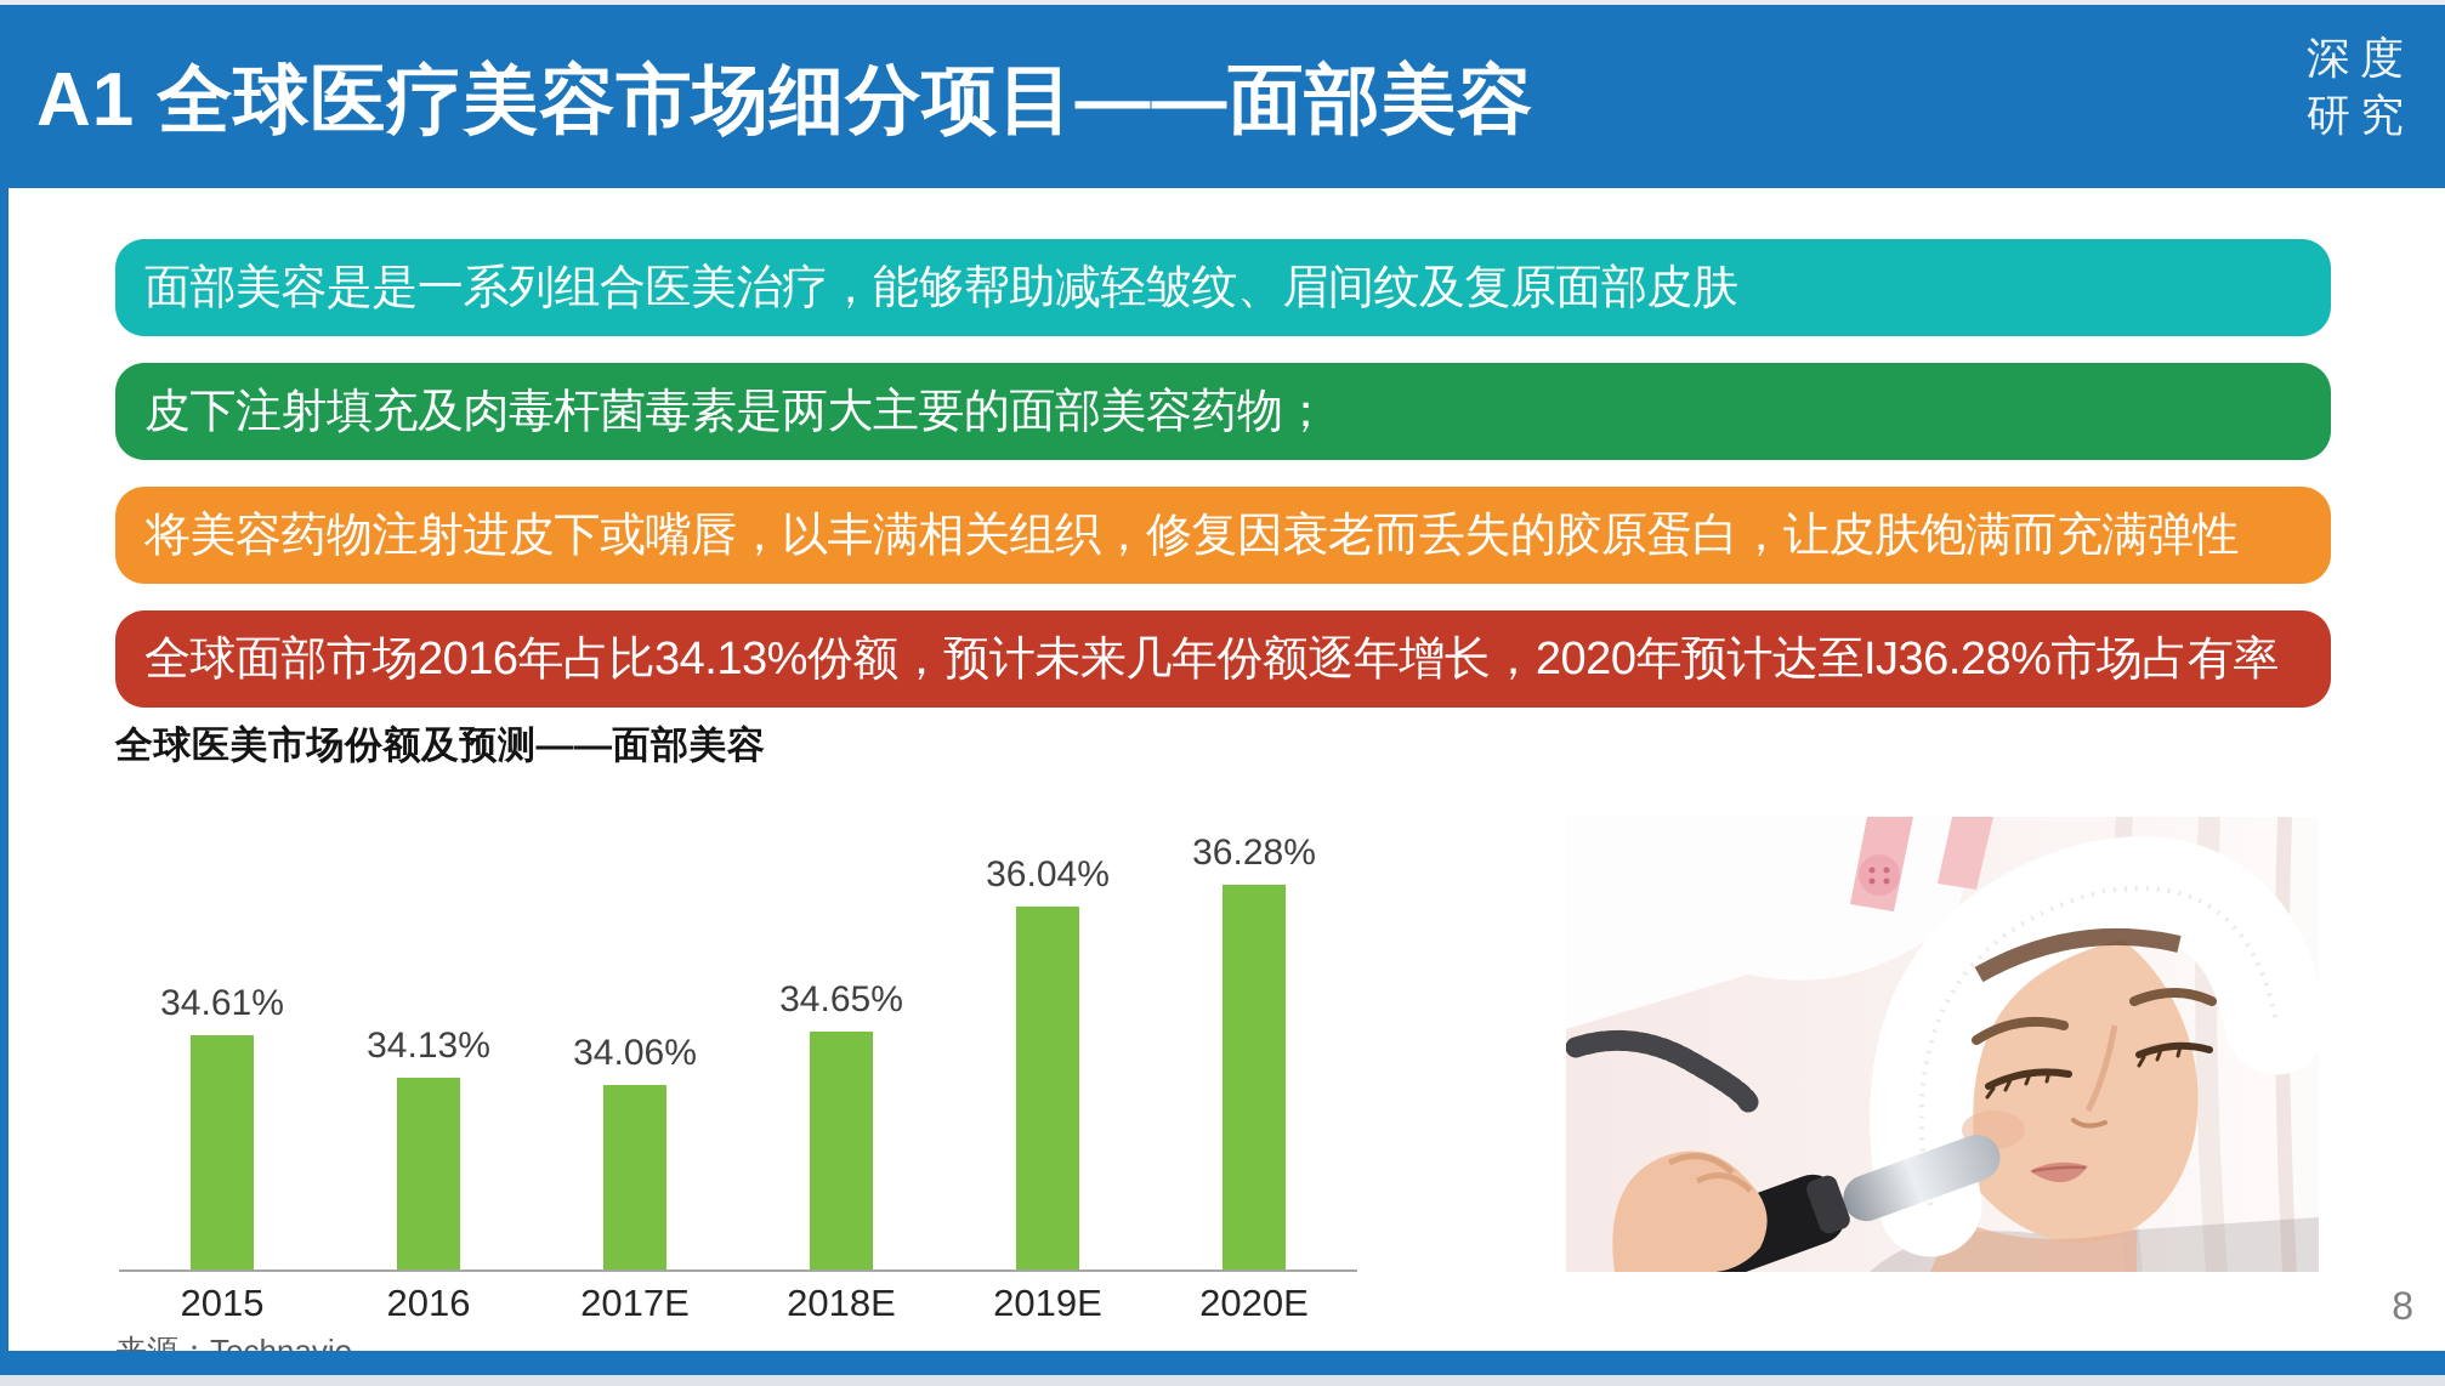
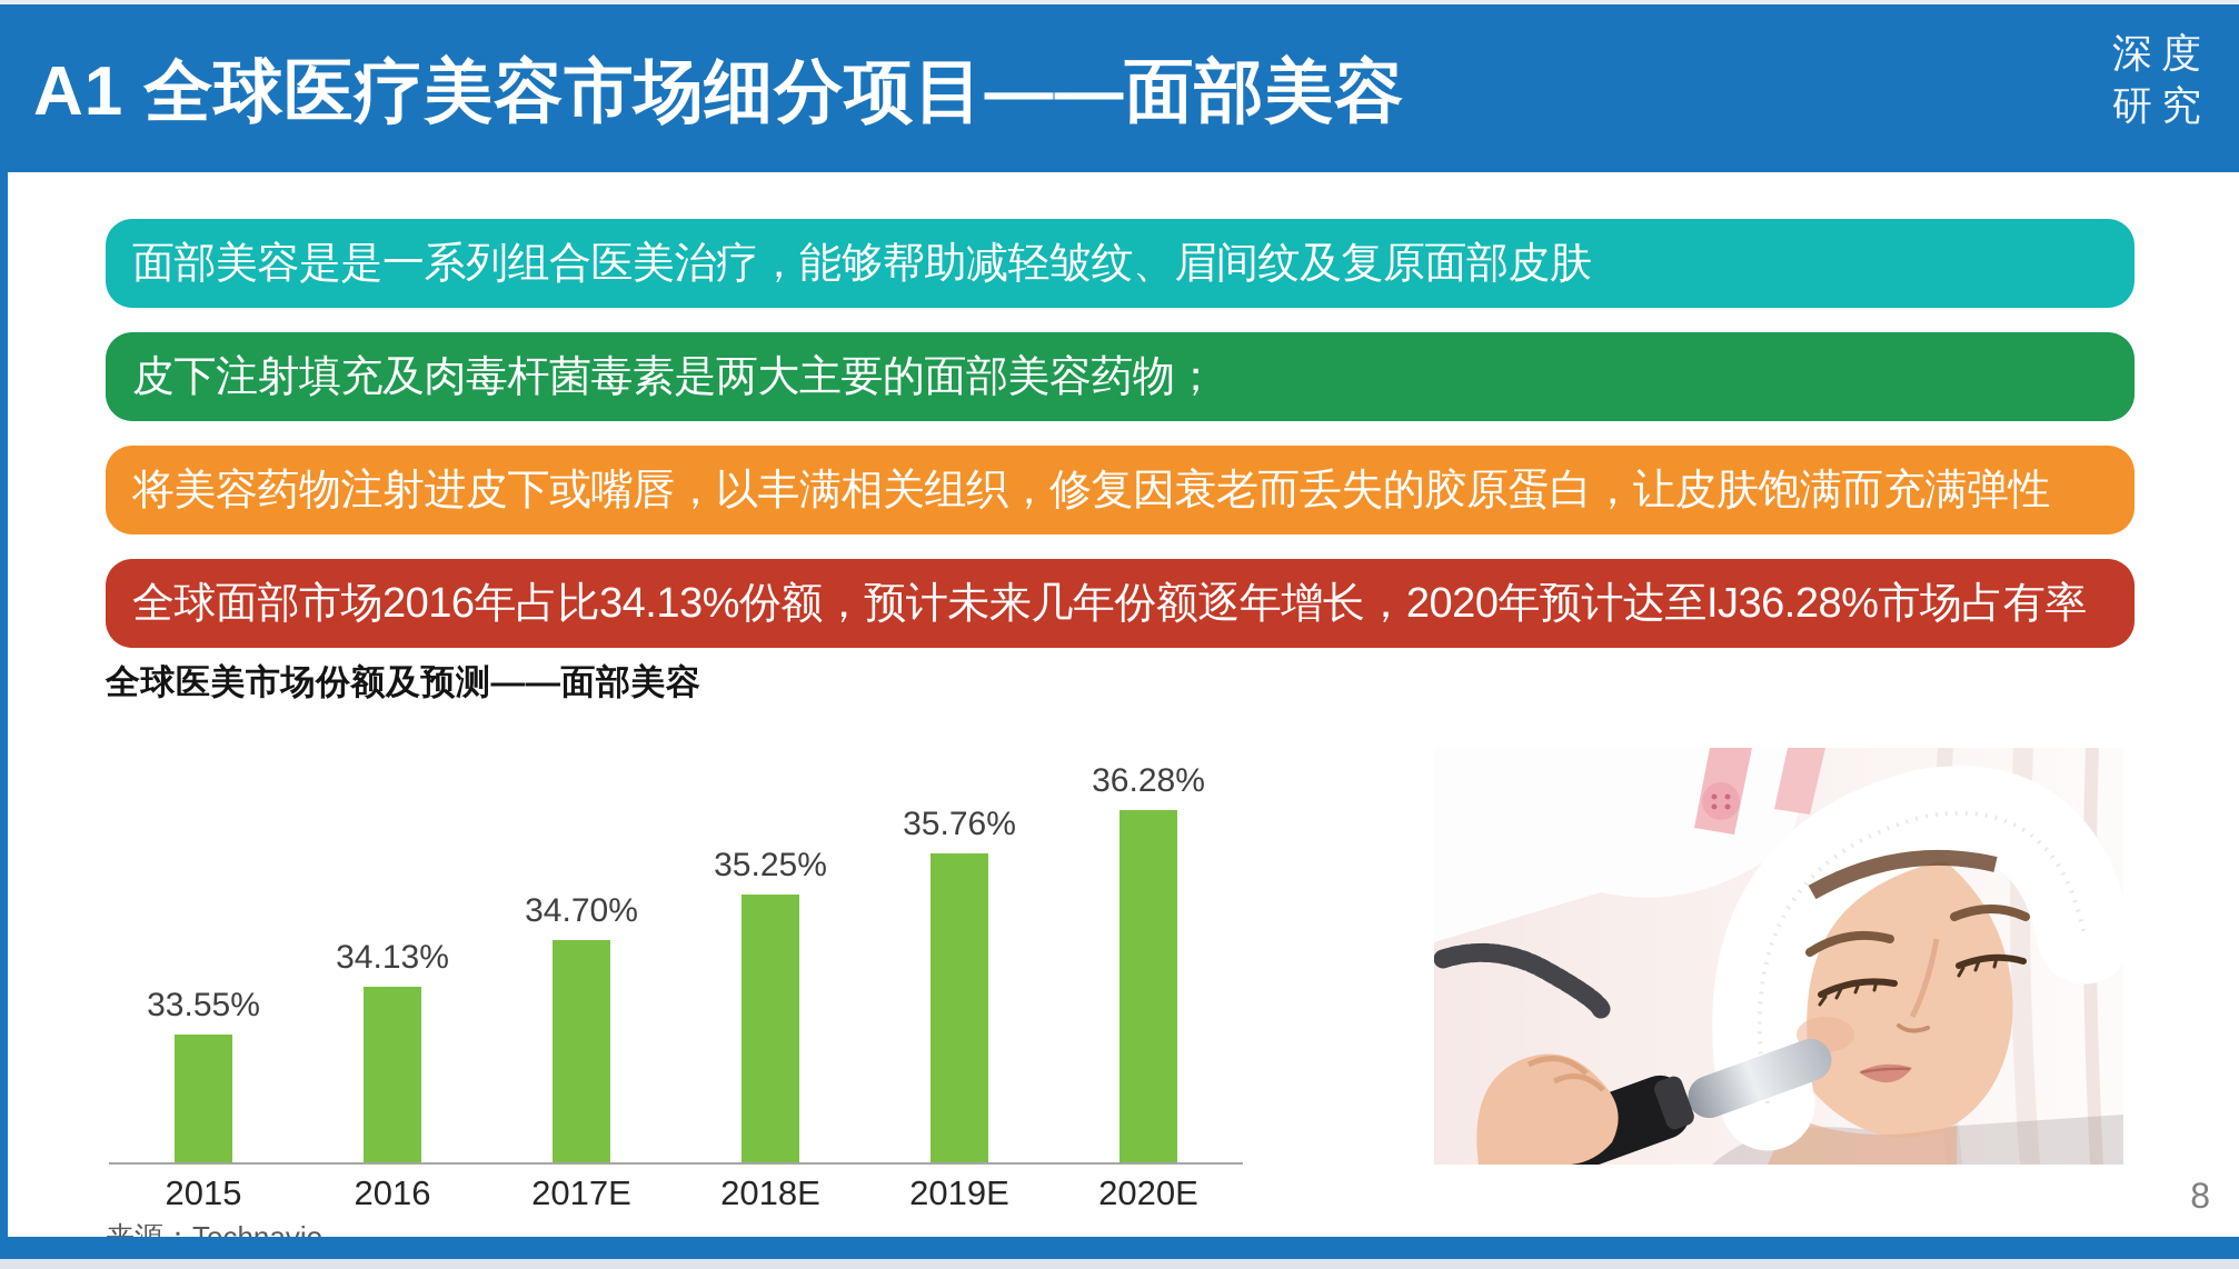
2015: 34.61% -> 33.55%
2017E: 34.06% -> 34.70%
2018E: 34.65% -> 35.25%
2019E: 36.04% -> 35.76%
